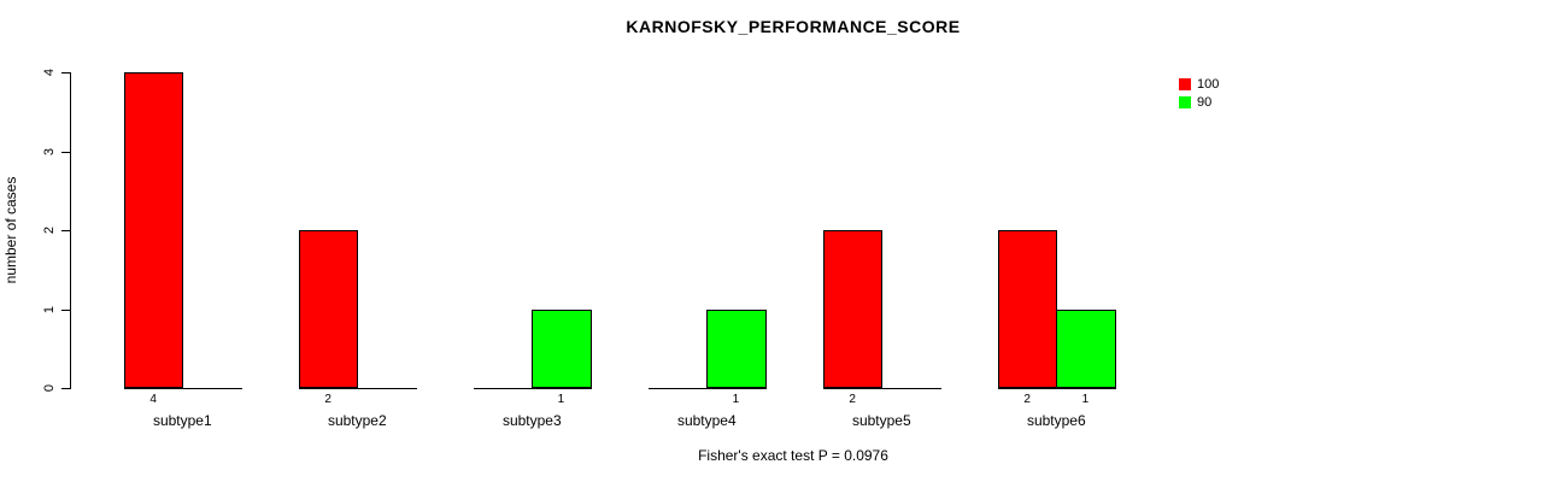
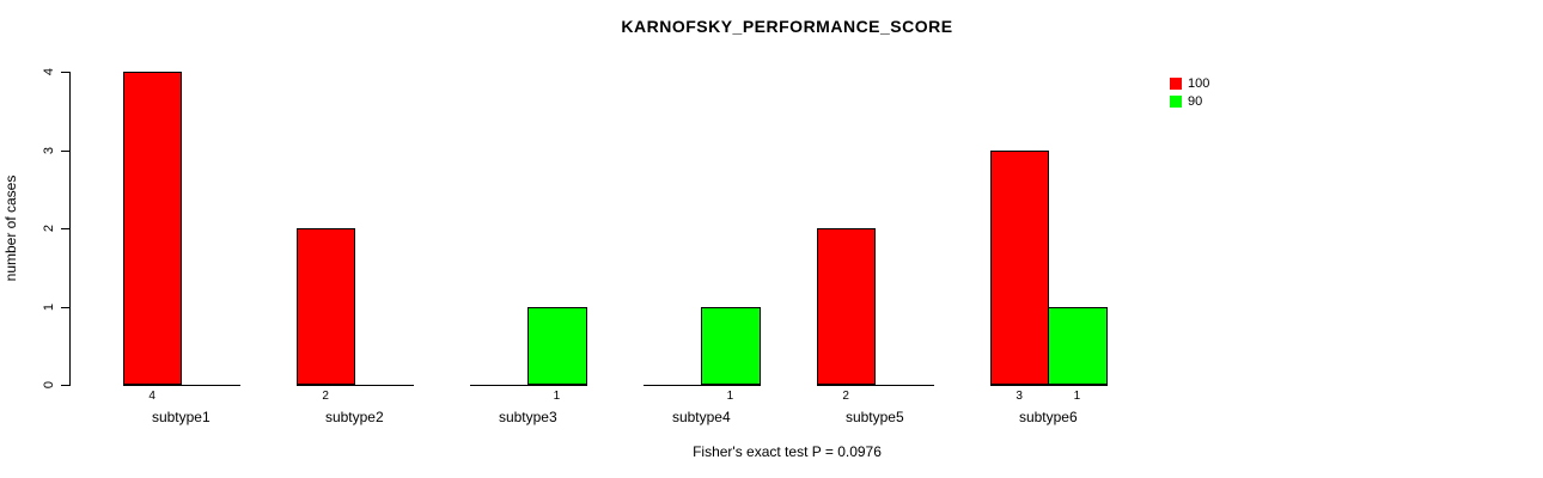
100/subtype6: 2 -> 3
